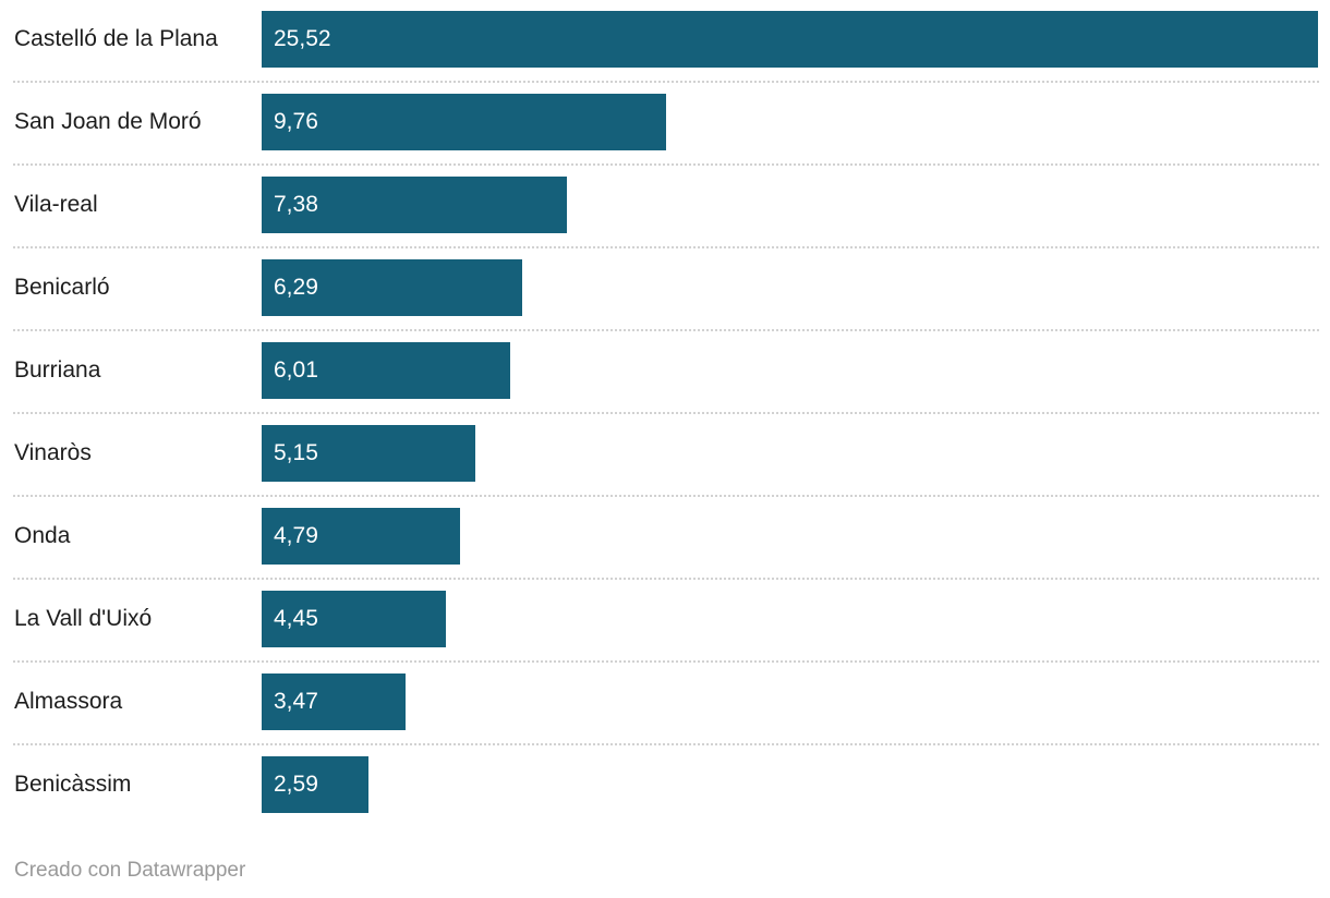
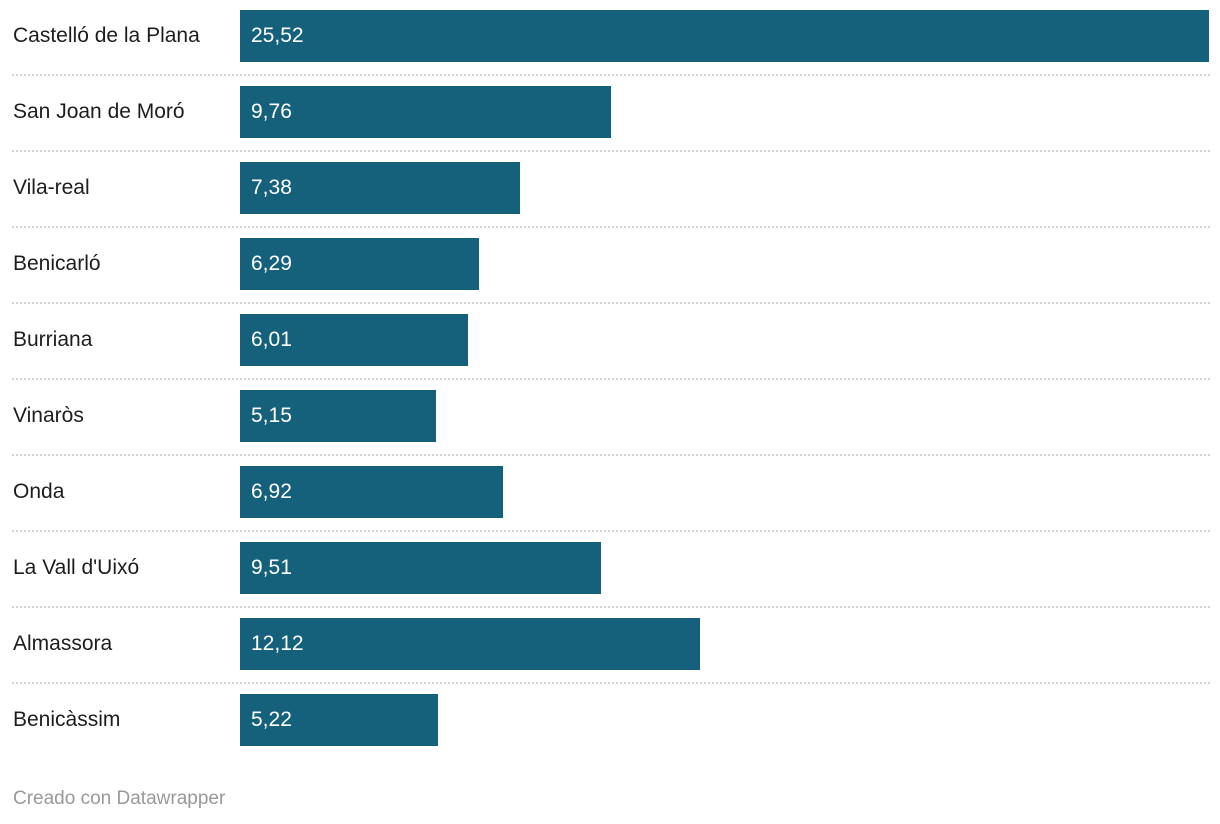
Onda: 4,79 -> 6,92
La Vall d'Uixó: 4,45 -> 9,51
Almassora: 3,47 -> 12,12
Benicàssim: 2,59 -> 5,22
